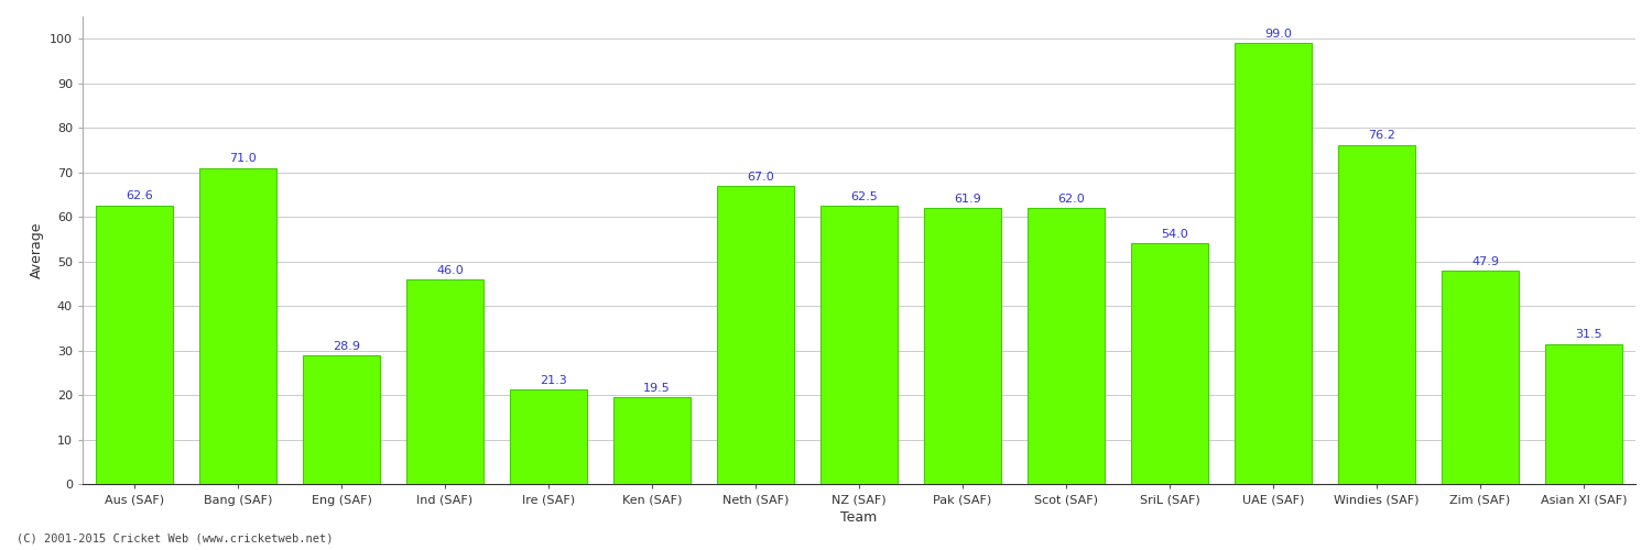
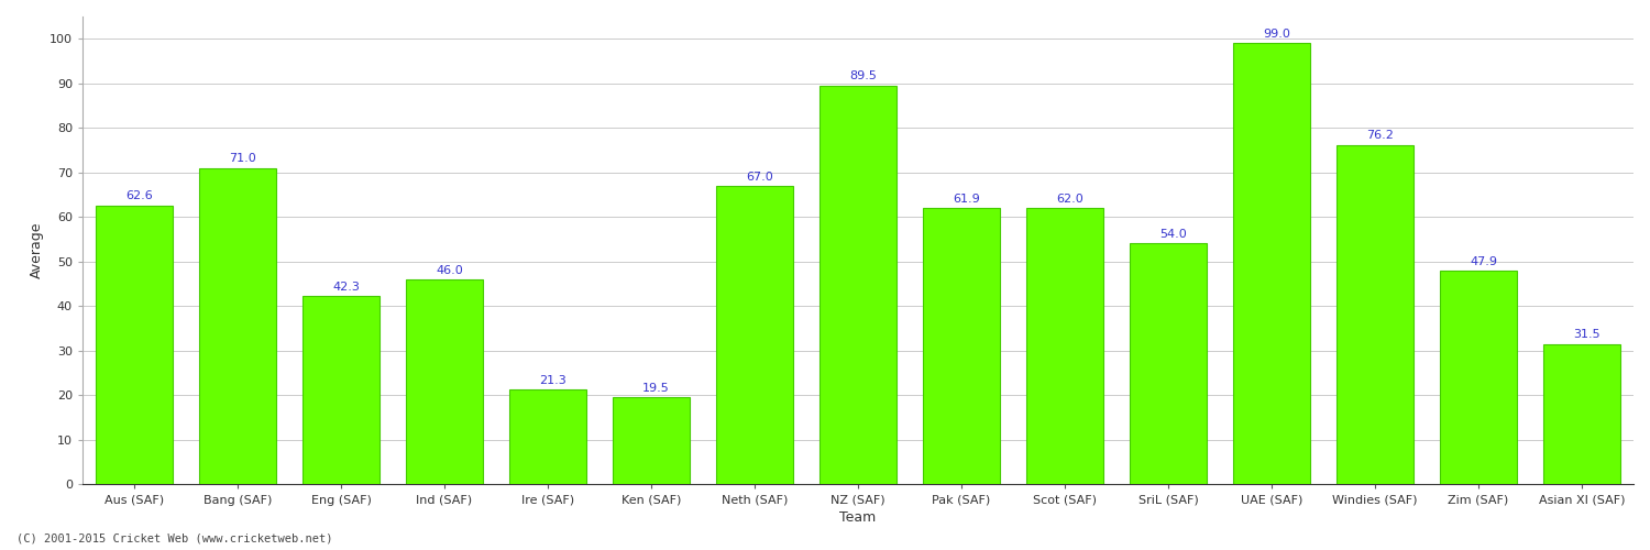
Eng (SAF): 28.9 -> 42.3
NZ (SAF): 62.5 -> 89.5
